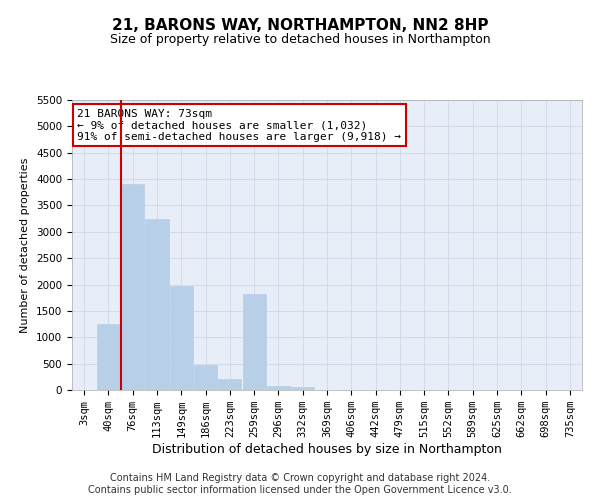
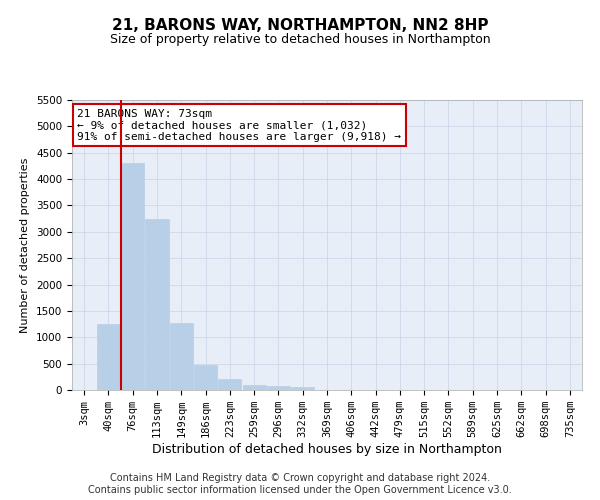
76sqm: 3900 -> 4300
149sqm: 1980 -> 1280
259sqm: 1820 -> 100
